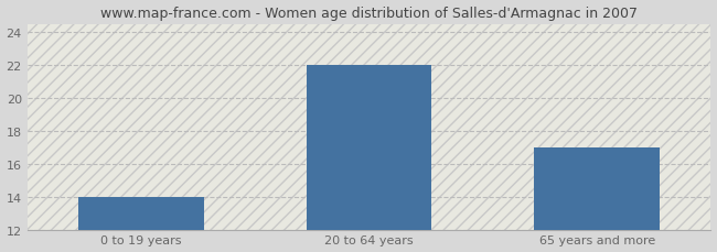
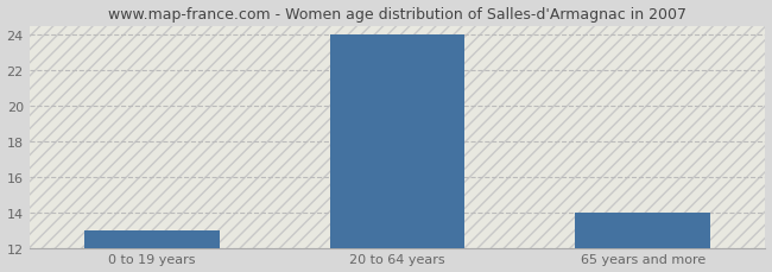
0 to 19 years: 14 -> 13
20 to 64 years: 22 -> 24
65 years and more: 17 -> 14
